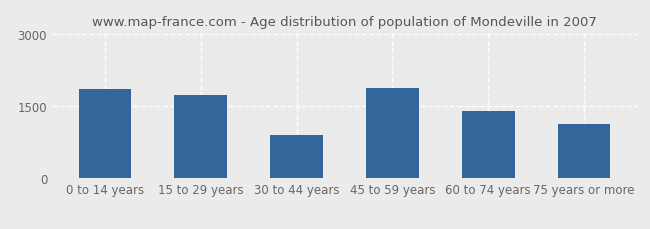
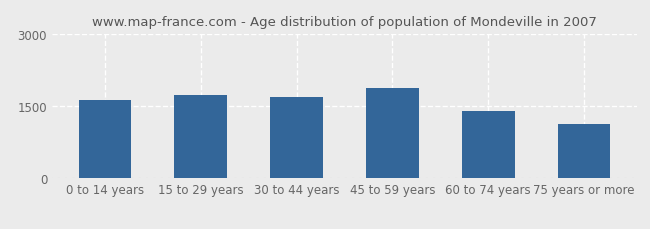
0 to 14 years: 1850 -> 1620
30 to 44 years: 900 -> 1690
